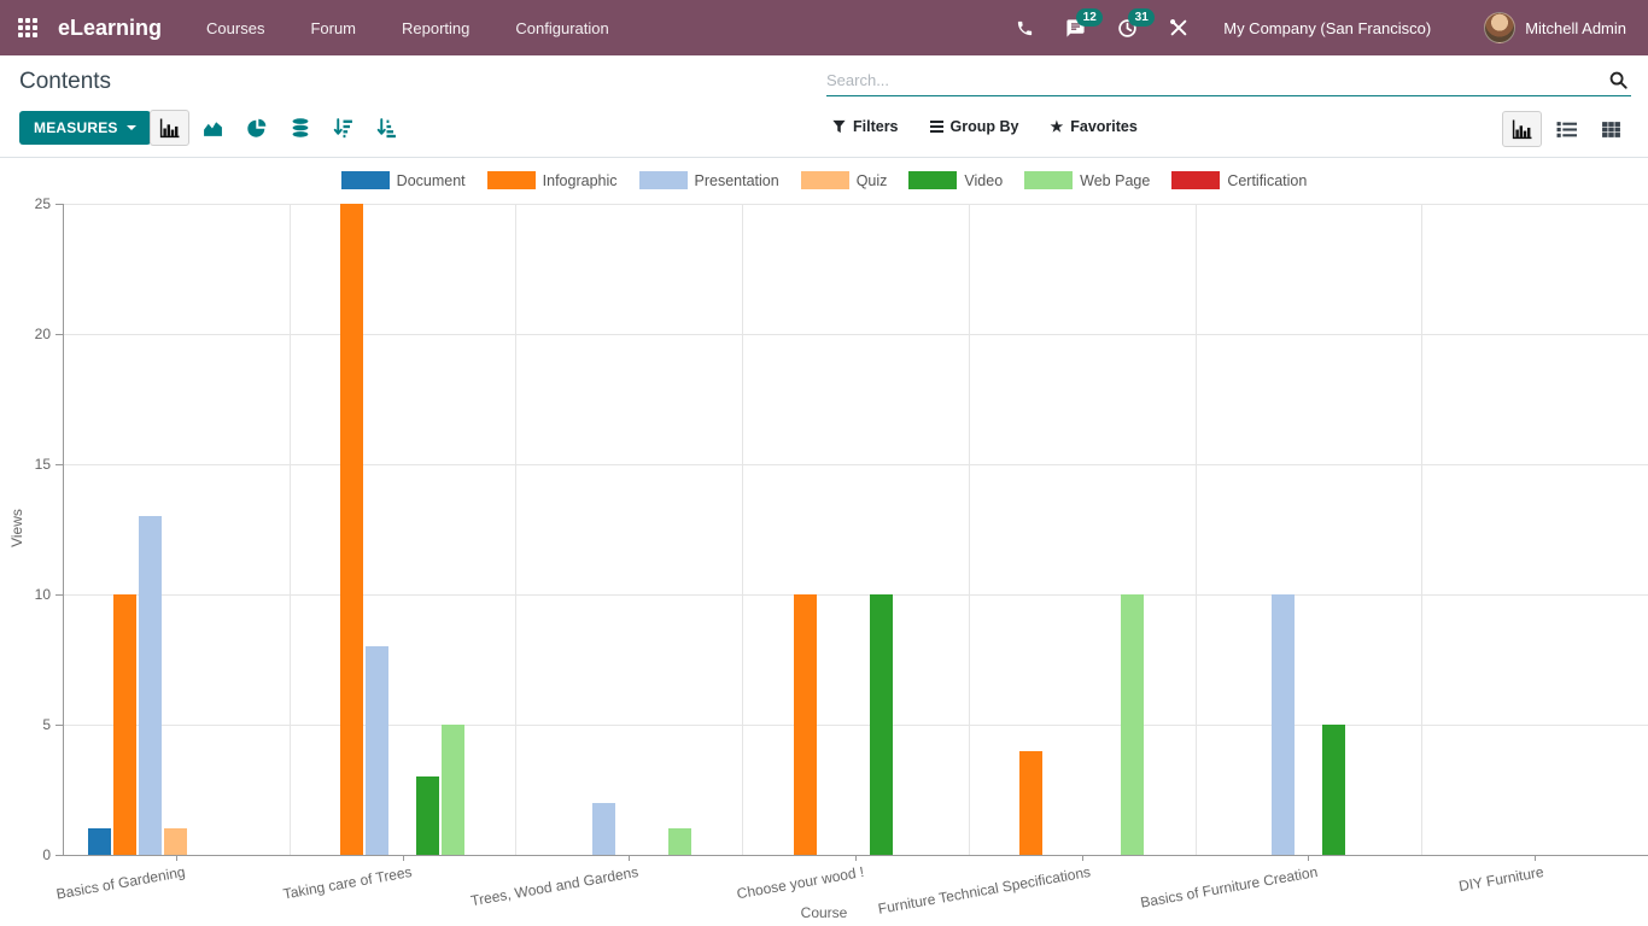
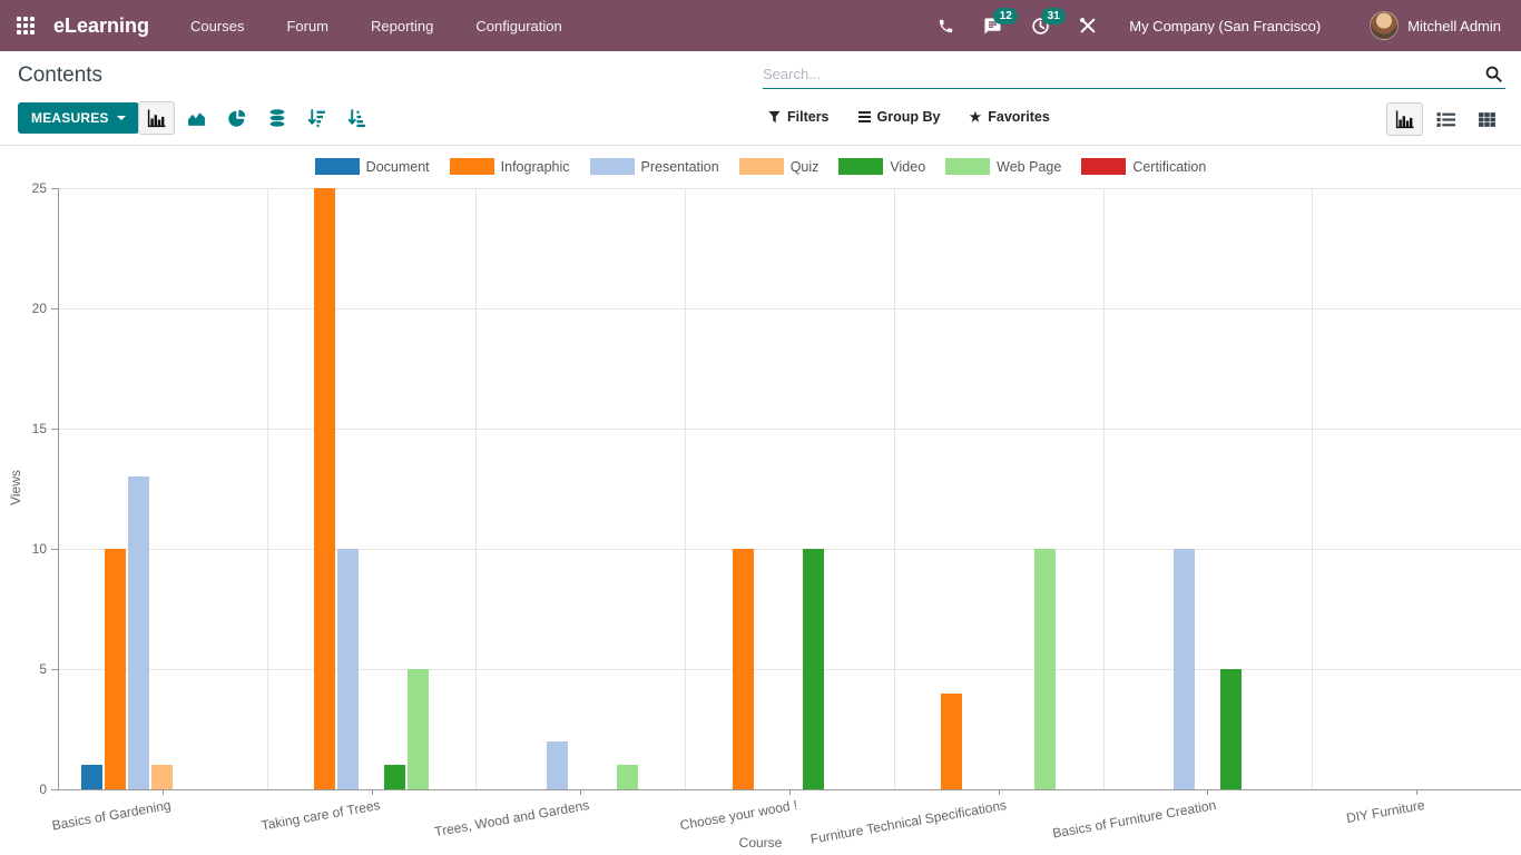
Presentation/Taking care of Trees: 8 -> 10
Video/Taking care of Trees: 3 -> 1
